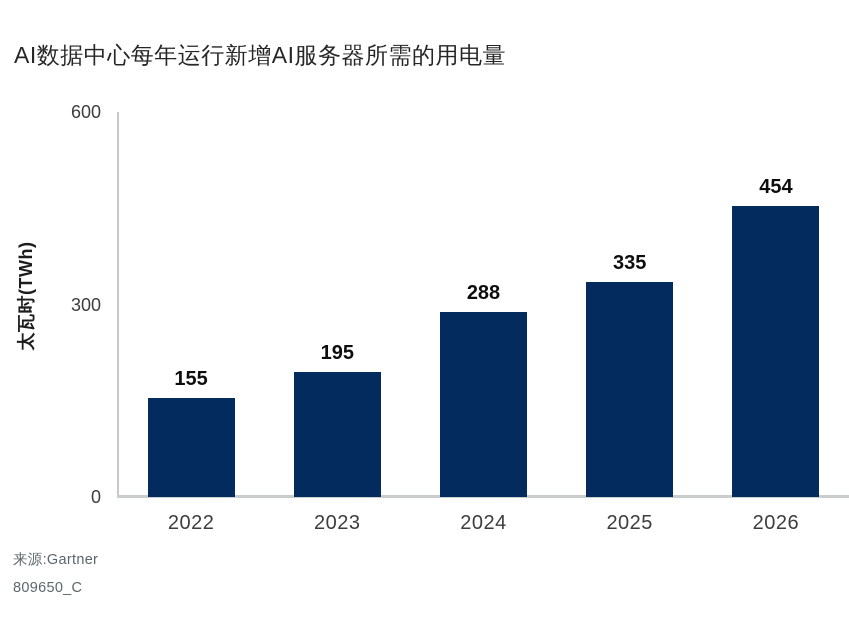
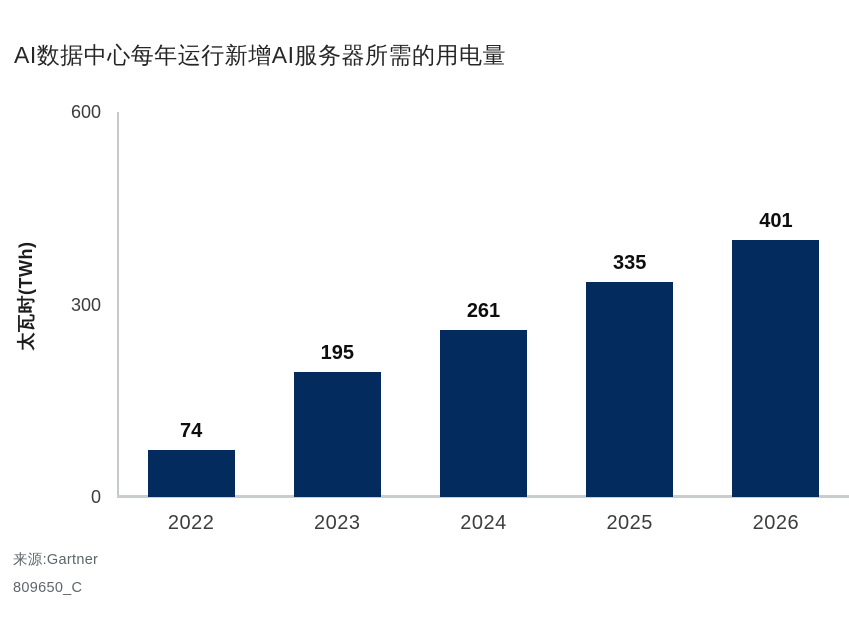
2022: 155 -> 74
2024: 288 -> 261
2026: 454 -> 401
